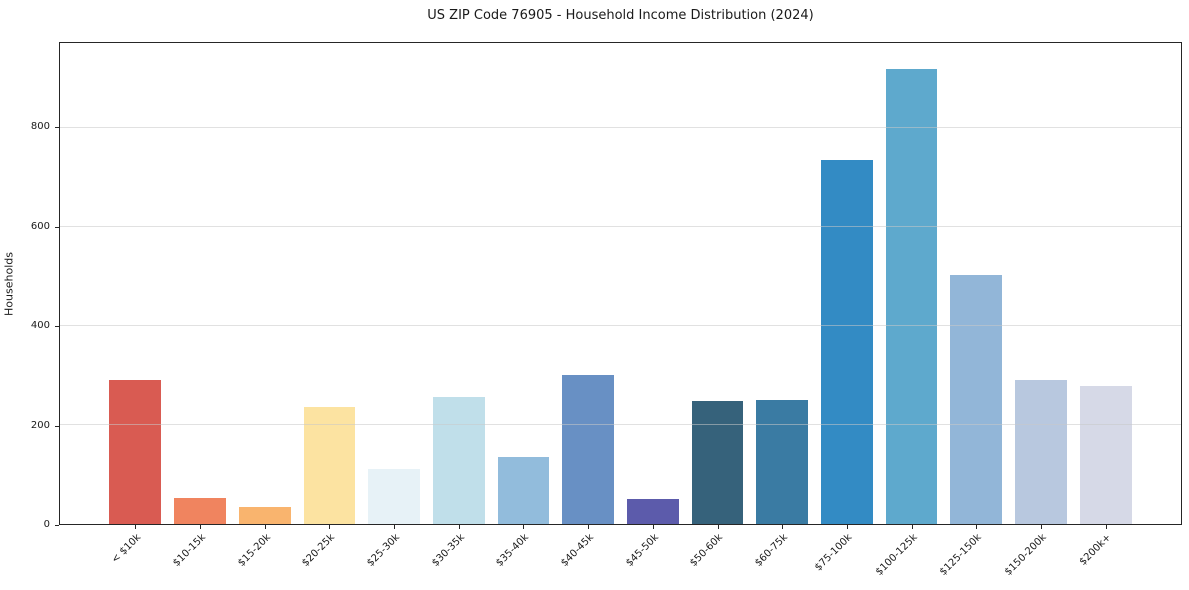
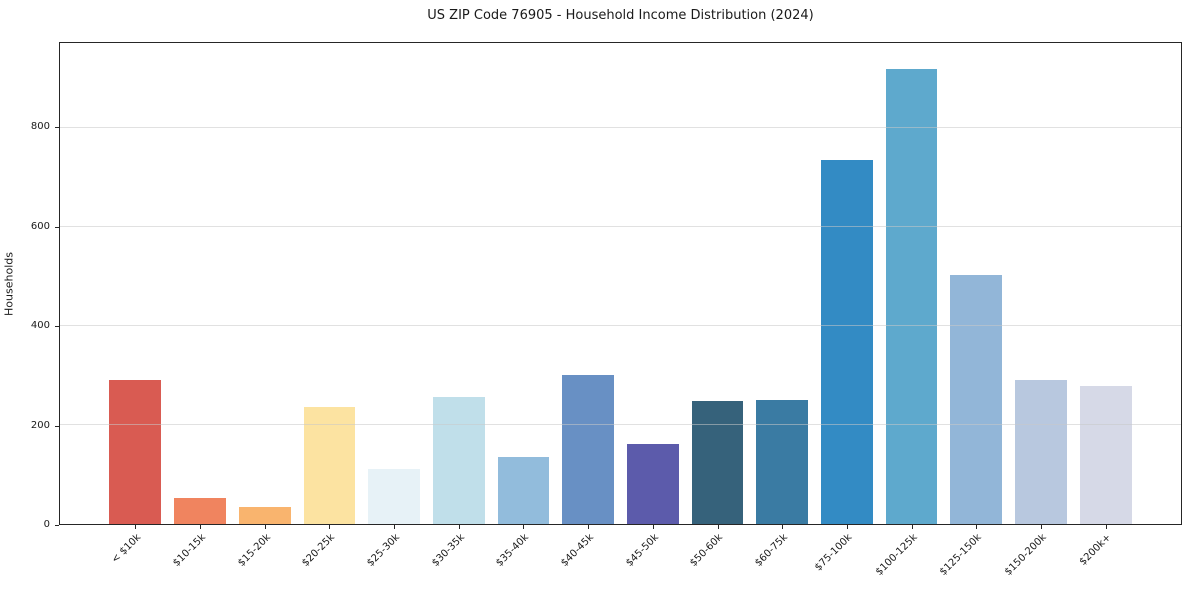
$45-50k: 50 -> 160
